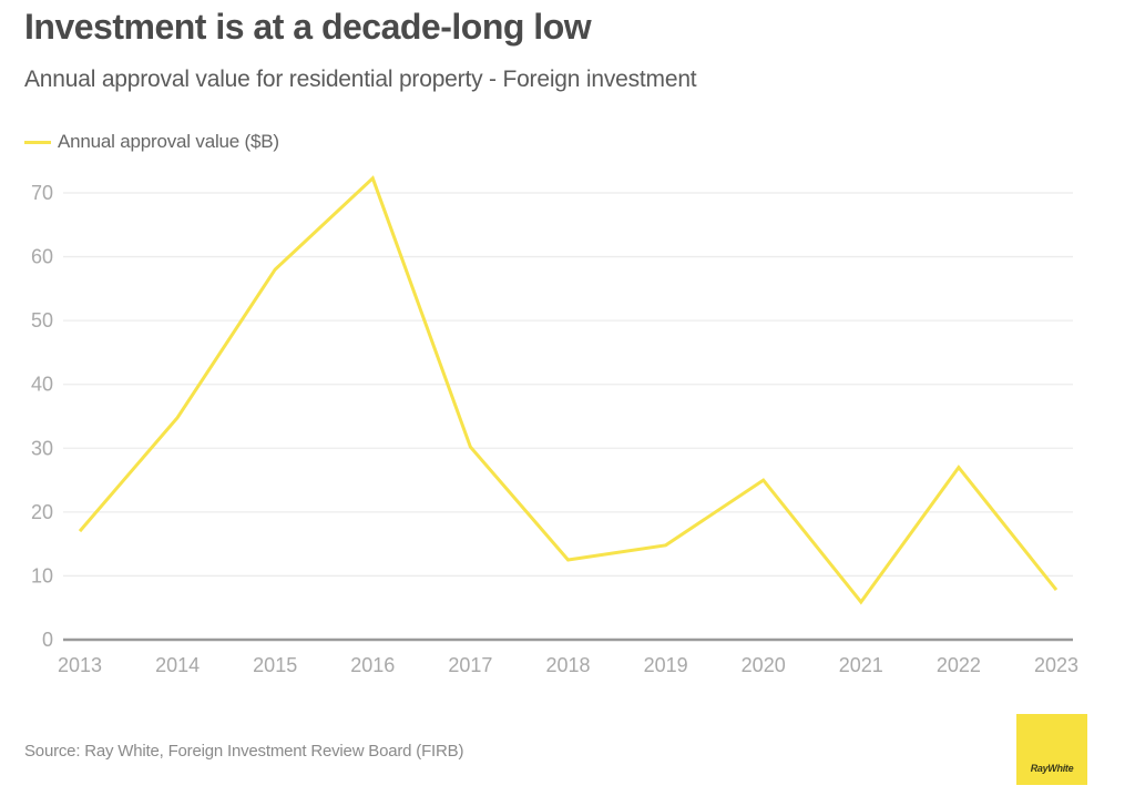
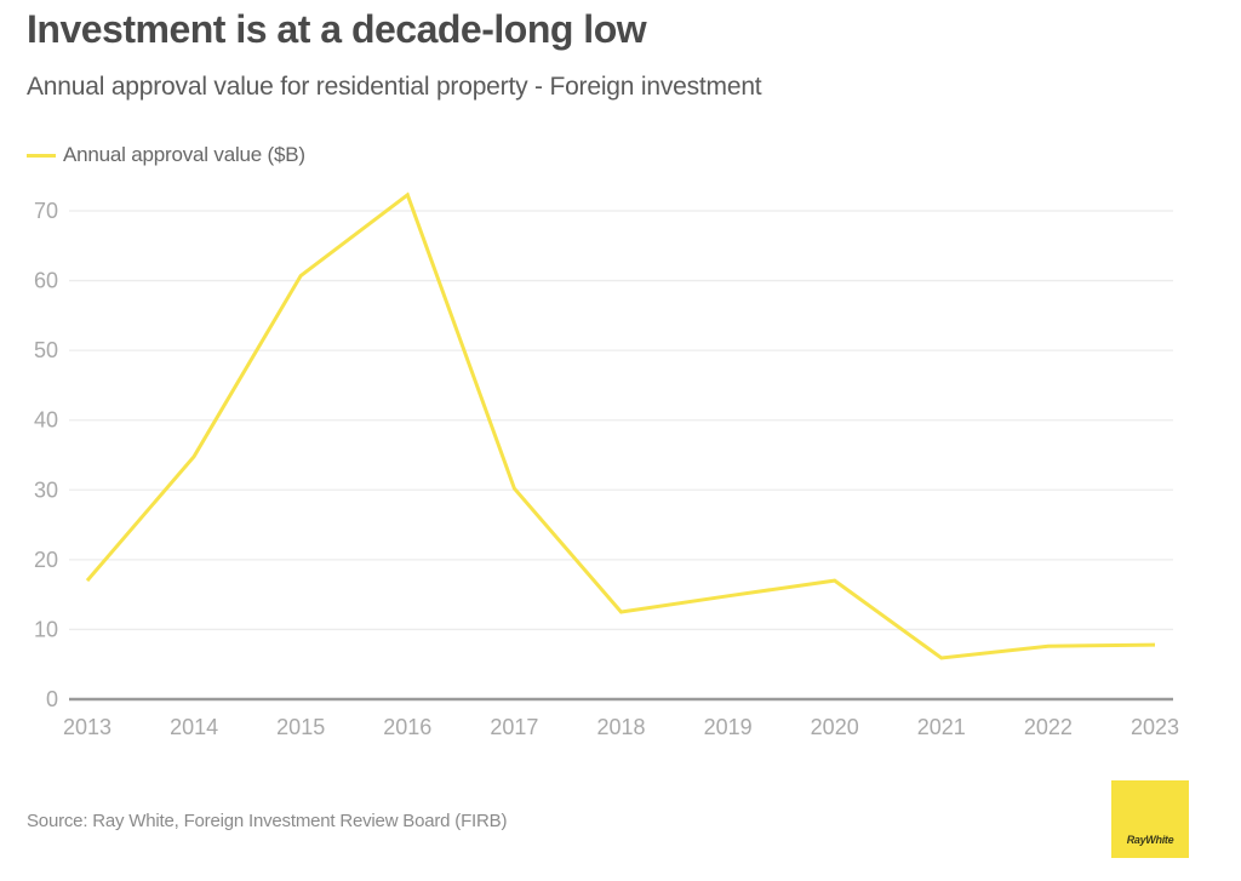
2015: 58 -> 61
2020: 25 -> 17
2022: 27 -> 8
